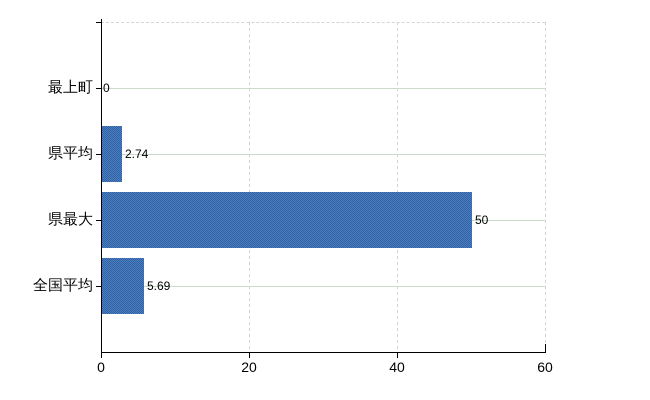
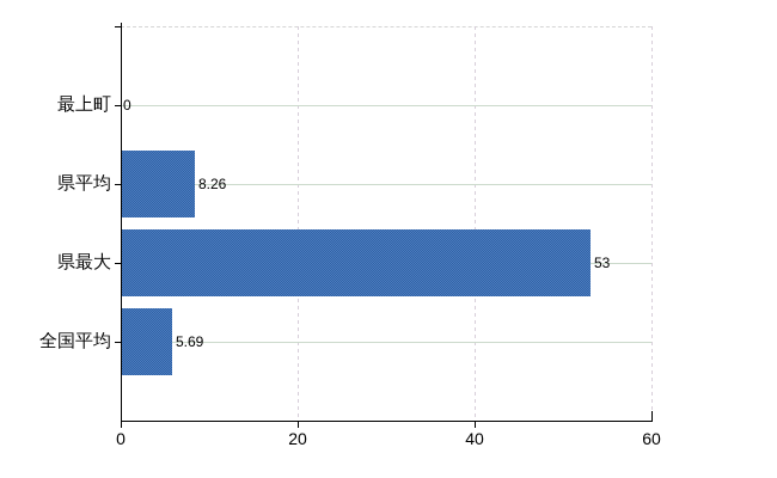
県平均: 2.74 -> 8.26
県最大: 50 -> 53
